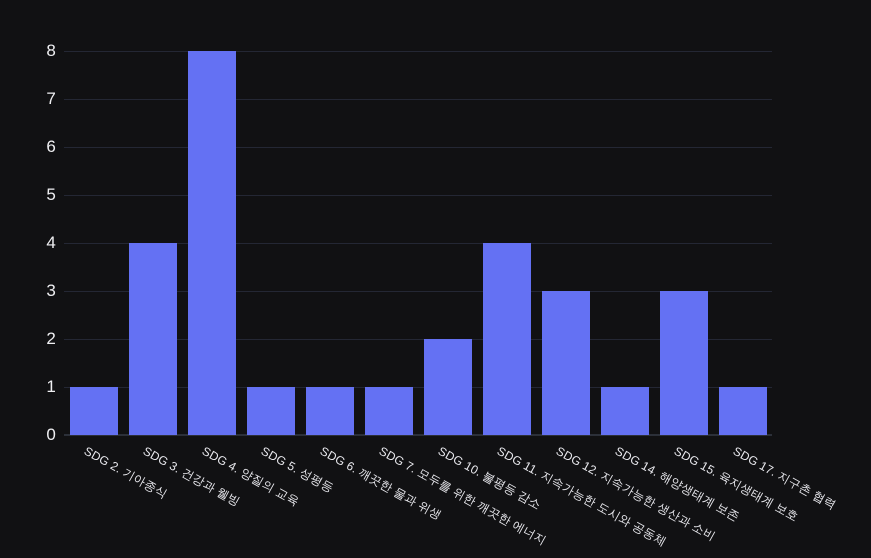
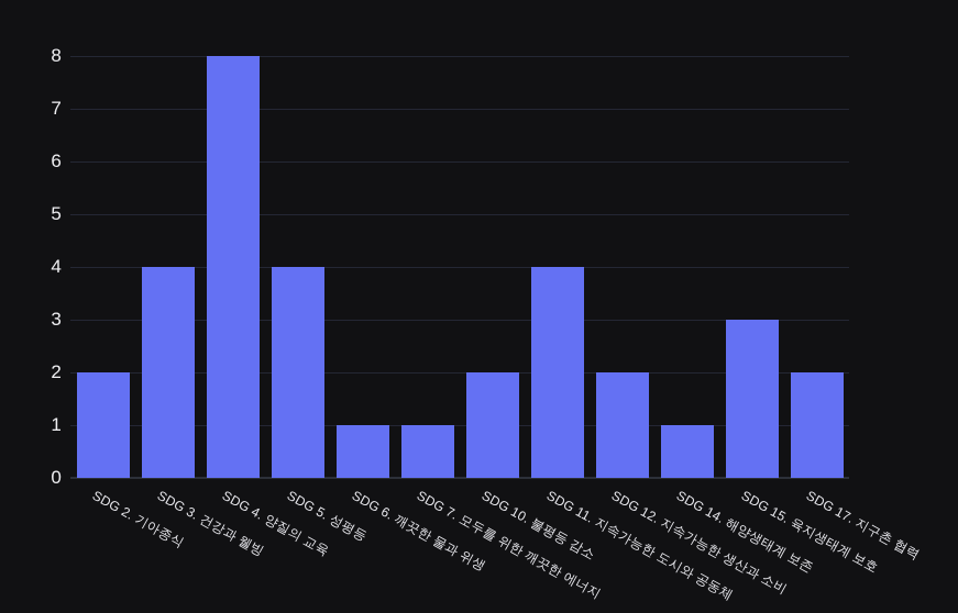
SDG 2. 기아종식: 1 -> 2
SDG 5. 성평등: 1 -> 4
SDG 12. 지속가능한 생산과 소비: 3 -> 2
SDG 17. 지구촌 협력: 1 -> 2
